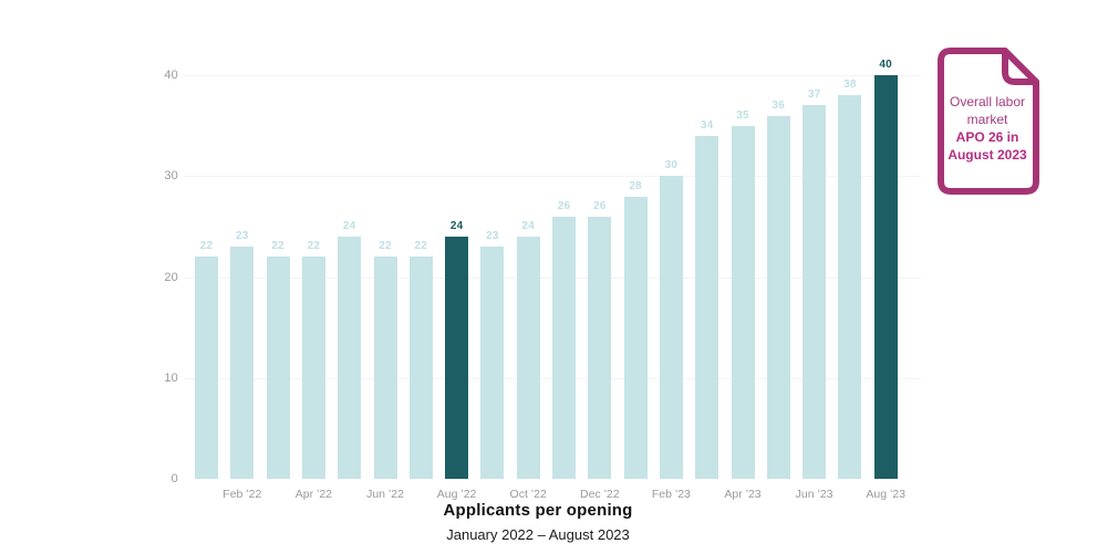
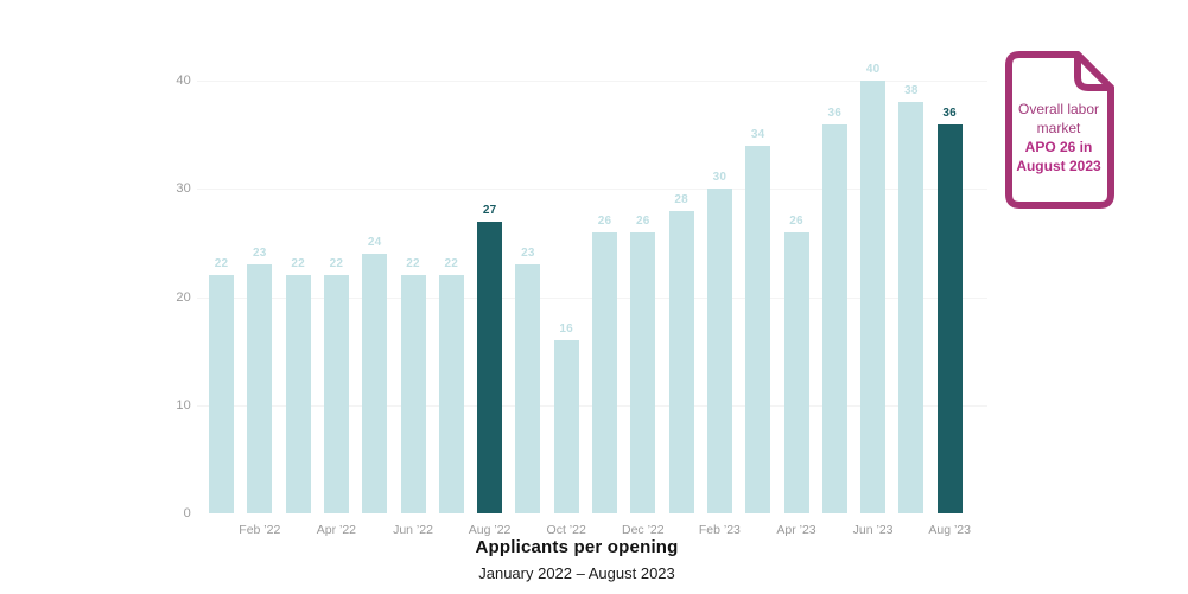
Aug ’22: 24 -> 27
Oct ’22: 24 -> 16
Apr ’23: 35 -> 26
Jun ’23: 37 -> 40
Aug ’23: 40 -> 36
